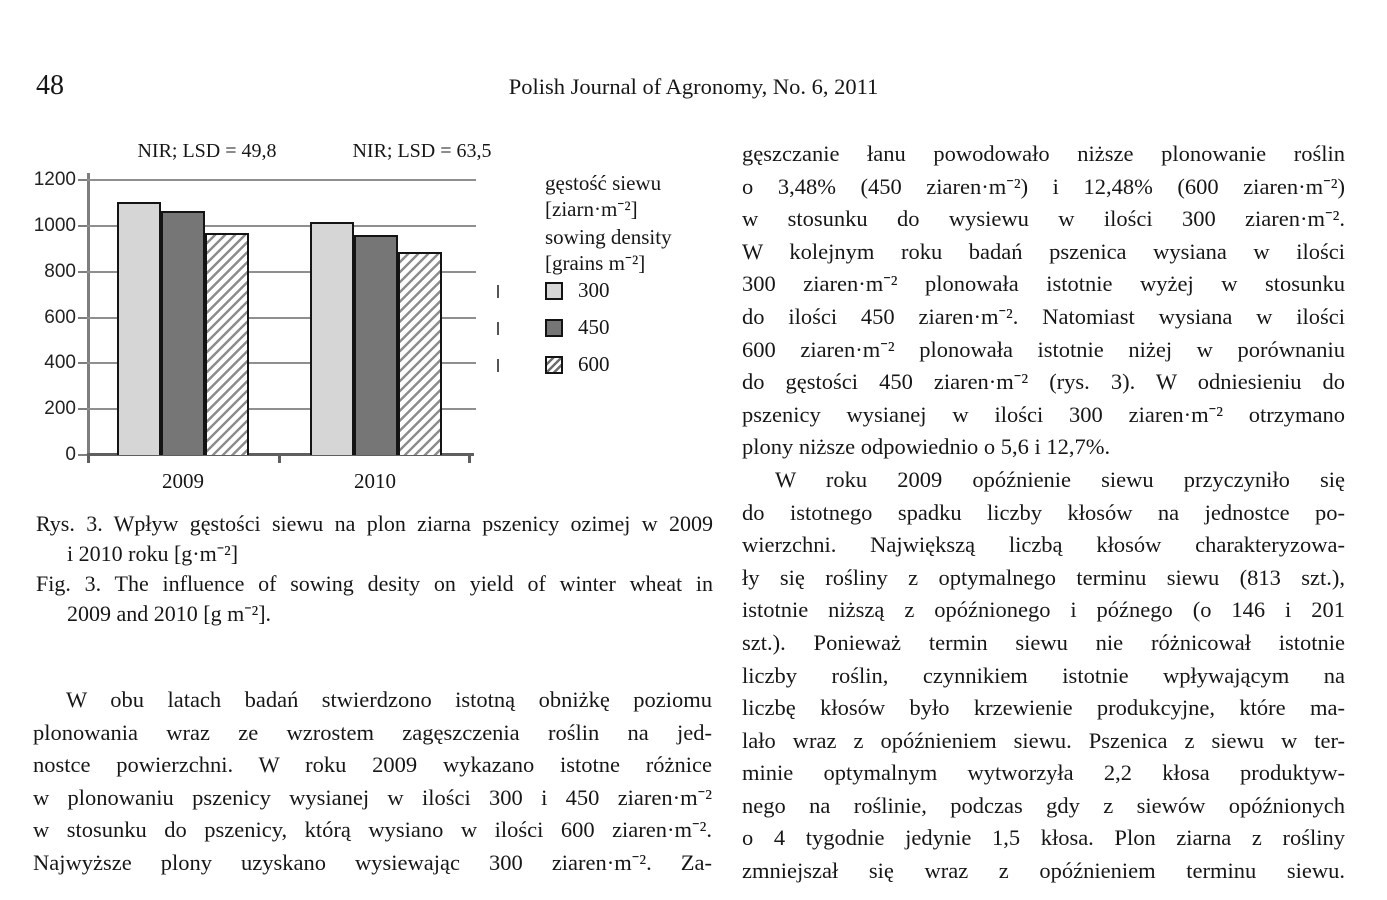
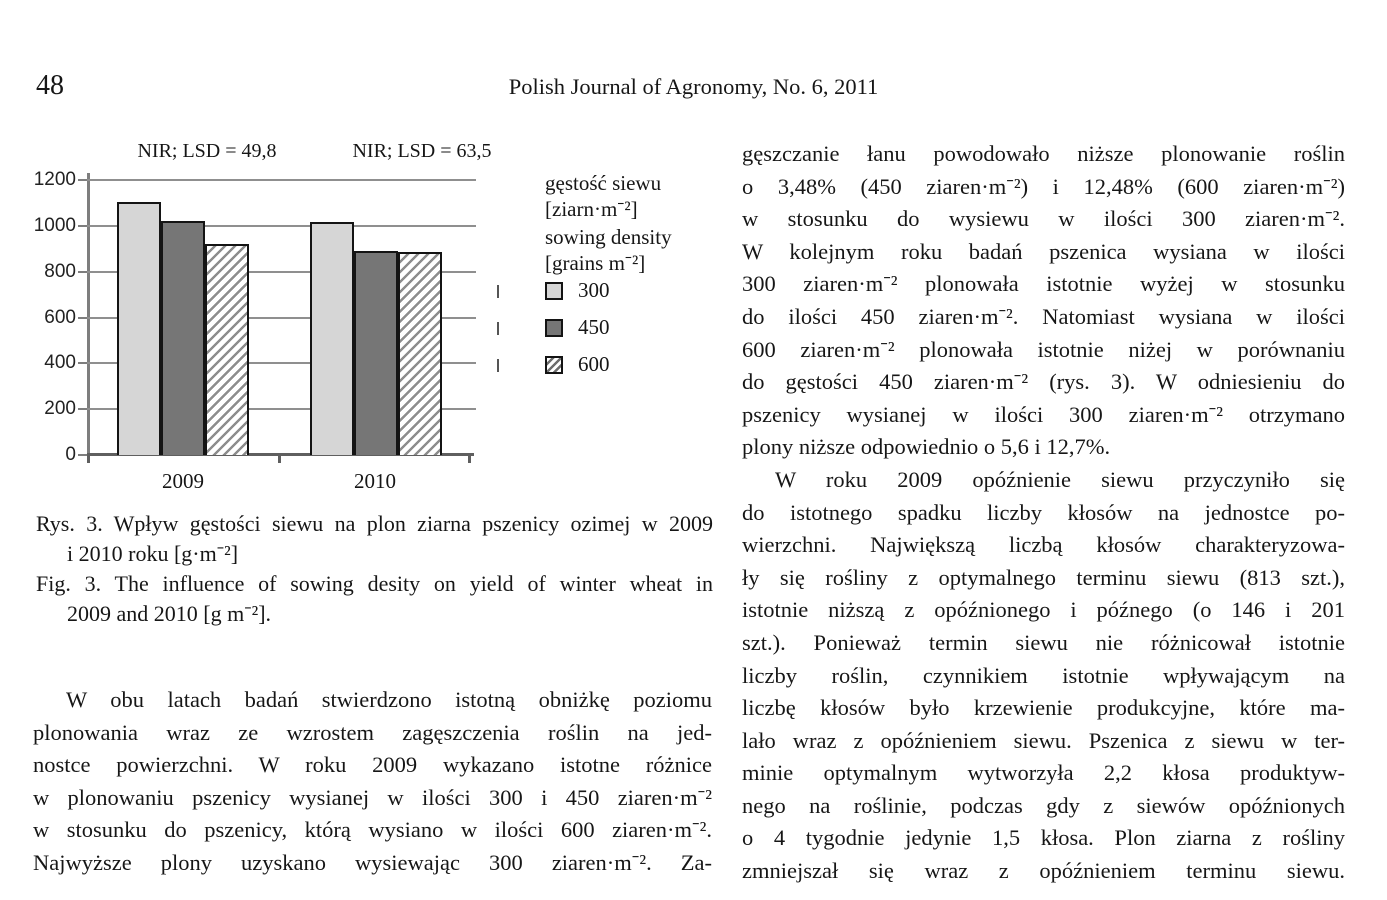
450/2009: 1070 -> 1020
600/2009: 970 -> 920
450/2010: 960 -> 890
